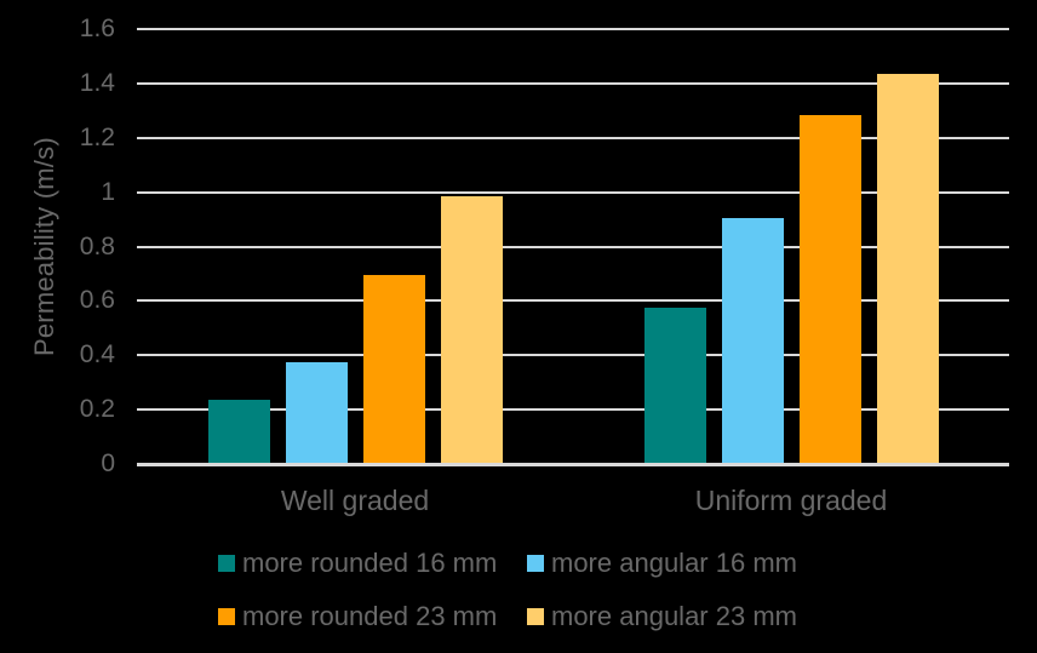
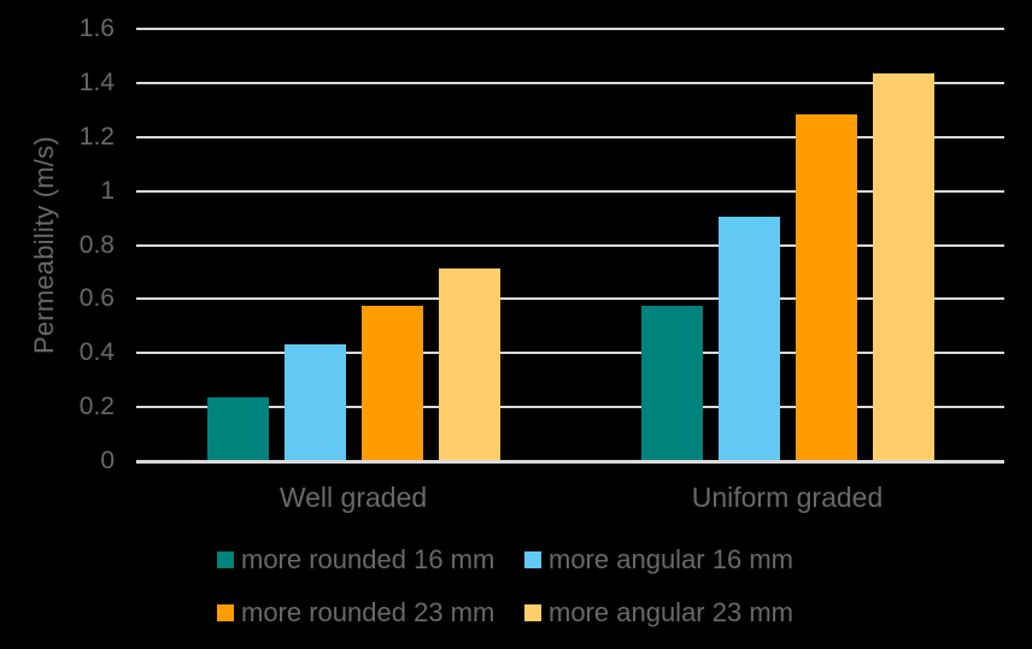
more angular 16 mm/Well graded: 0.37 -> 0.43
more rounded 23 mm/Well graded: 0.69 -> 0.57
more angular 23 mm/Well graded: 0.98 -> 0.71
